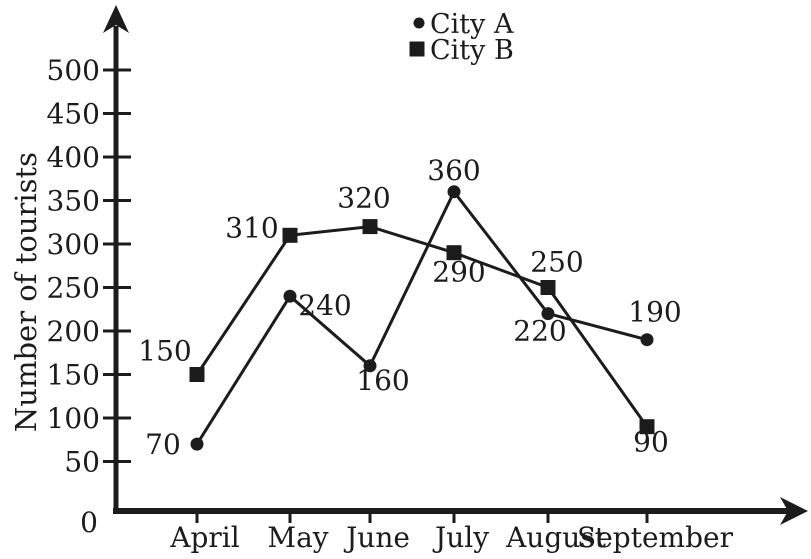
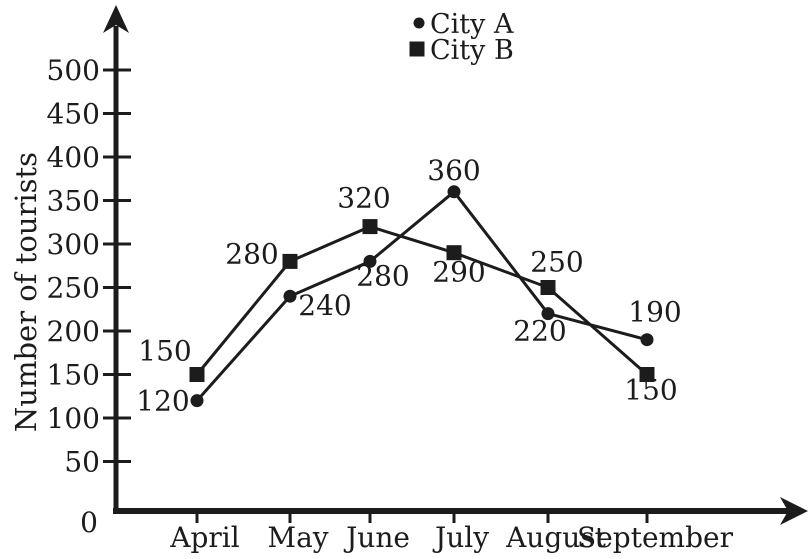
City A/April: 70 -> 120
City B/May: 310 -> 280
City A/June: 160 -> 280
City B/September: 90 -> 150
